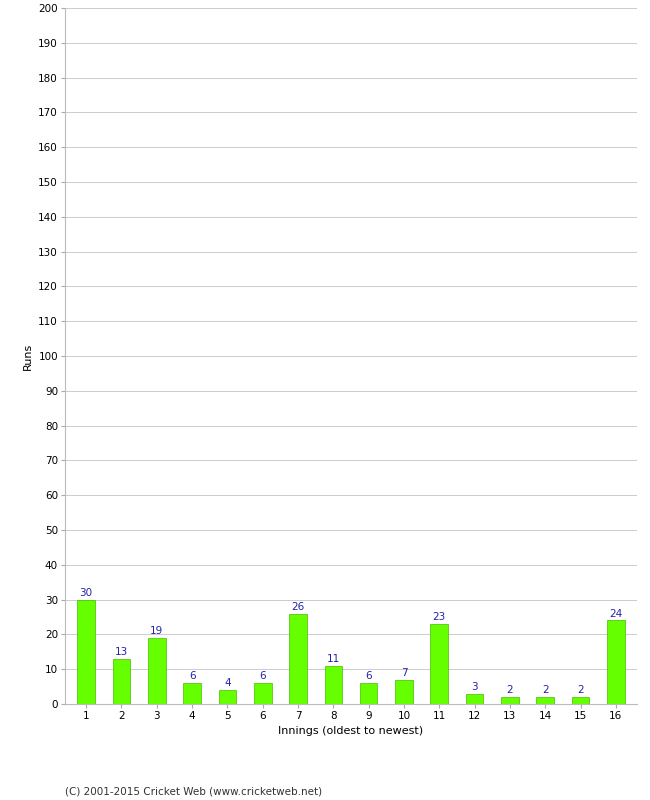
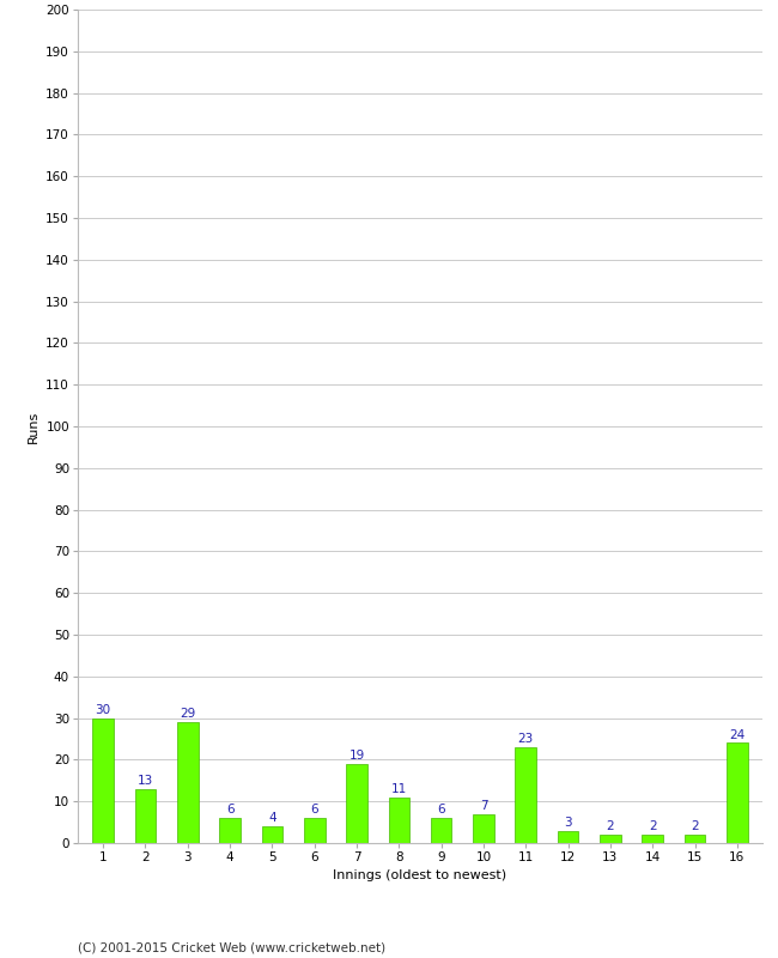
3: 19 -> 29
7: 26 -> 19
